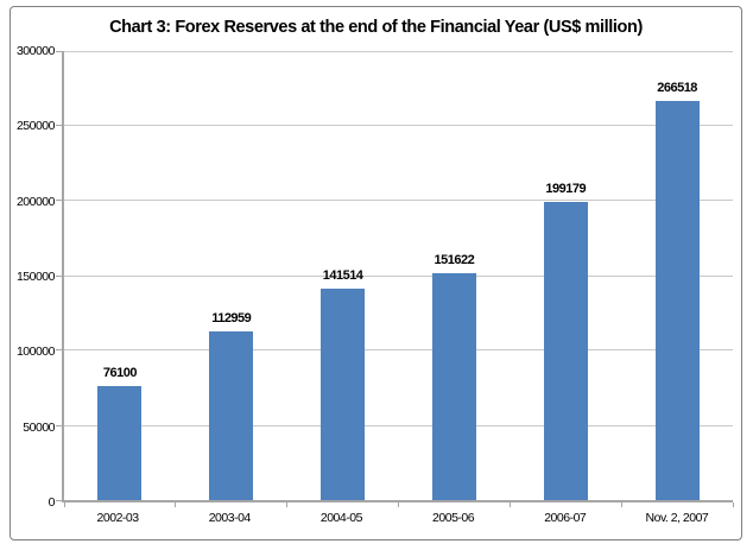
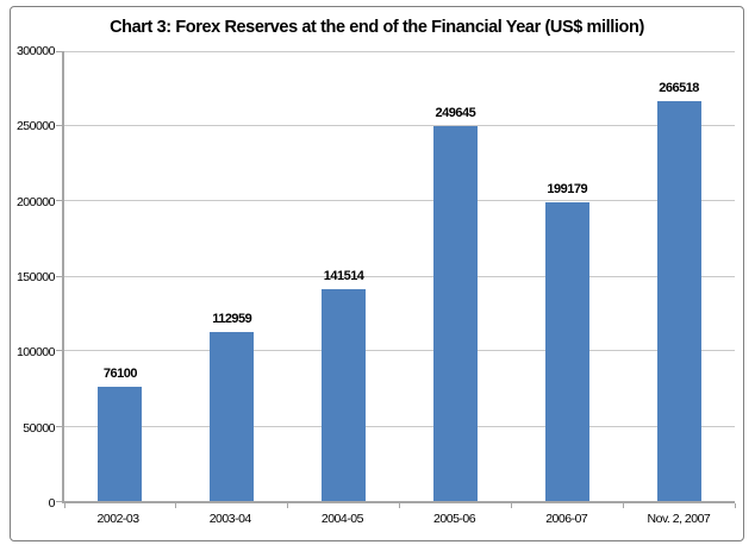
2005-06: 151622 -> 249645
